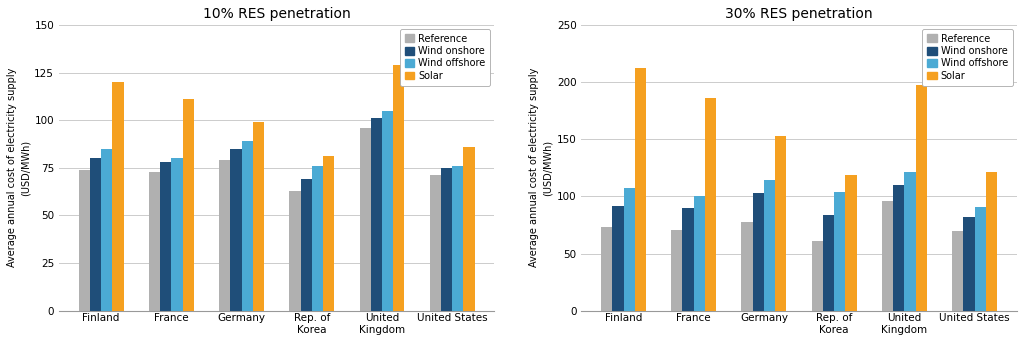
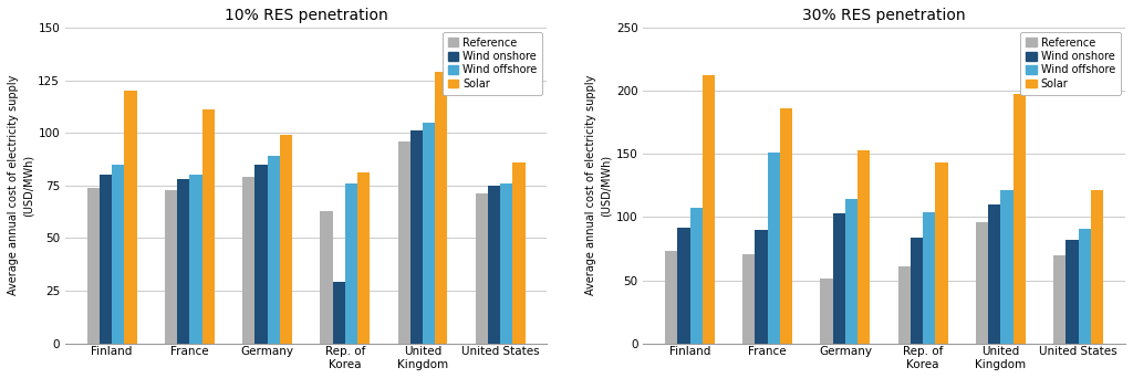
10% RES penetration/Wind onshore/Rep. of Korea: 69 -> 29
30% RES penetration/Wind offshore/France: 100 -> 151
30% RES penetration/Reference/Germany: 78 -> 51
30% RES penetration/Solar/Rep. of Korea: 119 -> 143
